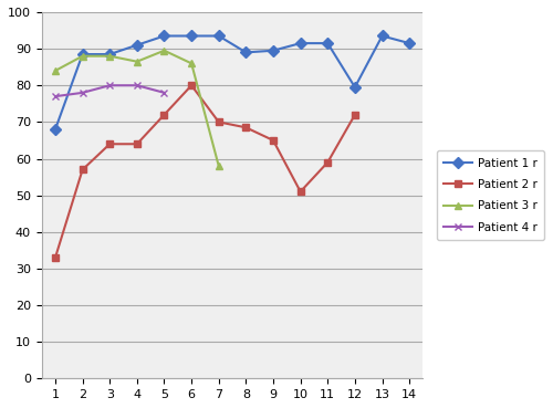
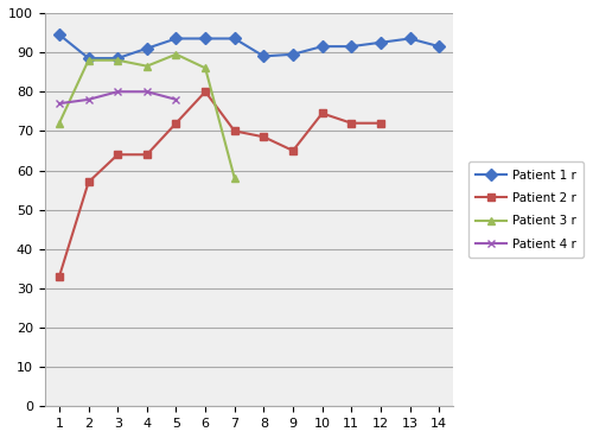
Patient 1 r/1: 68.0 -> 94.5
Patient 3 r/1: 84.0 -> 72.0
Patient 2 r/10: 51.0 -> 74.5
Patient 2 r/11: 59.0 -> 72.0
Patient 1 r/12: 79.5 -> 92.5
